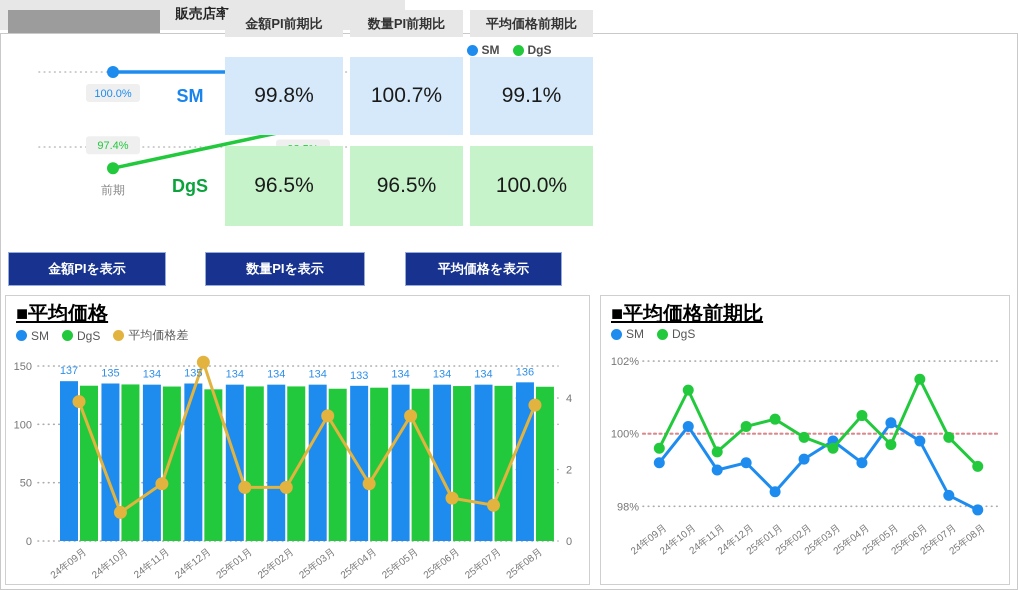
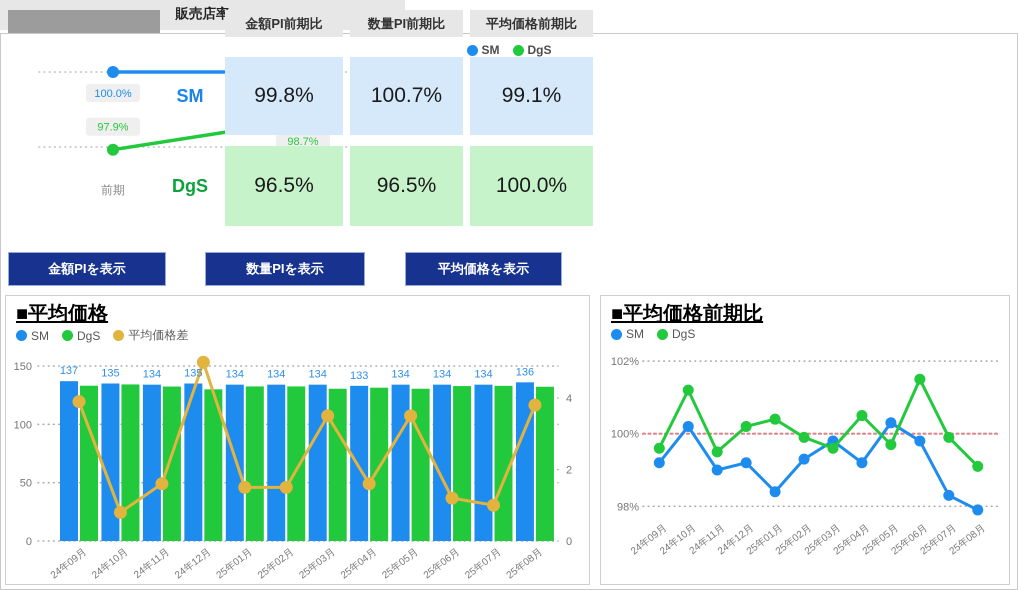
販売店率/DgS/前期: 97.4% -> 97.9%
販売店率/DgS/当期: 98.5% -> 98.7%
